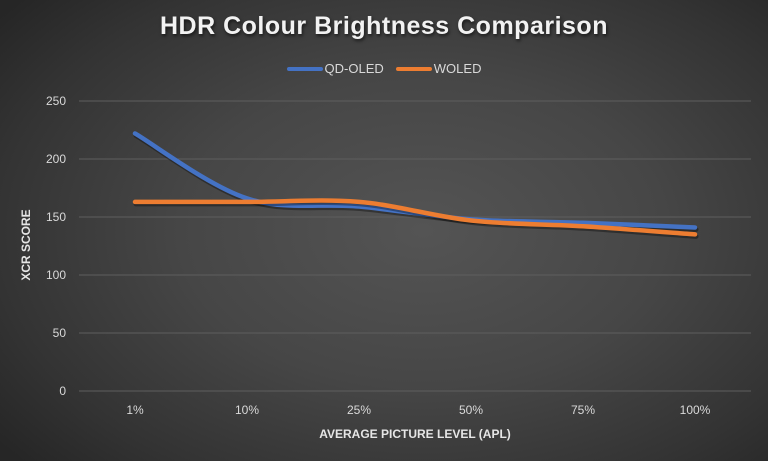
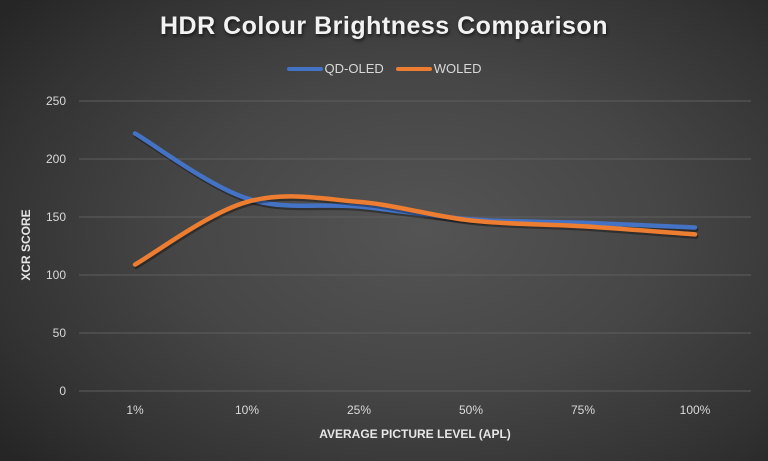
WOLED/1%: 163 -> 109
